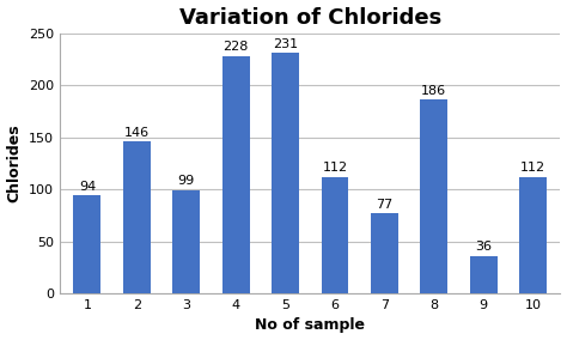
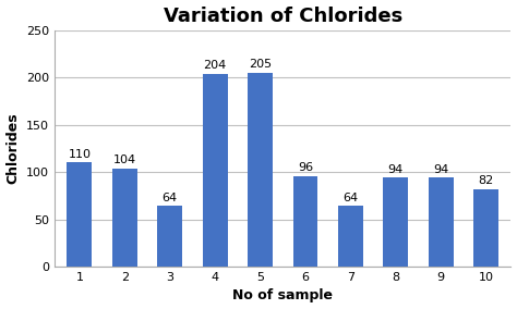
1: 94 -> 110
2: 146 -> 104
3: 99 -> 64
4: 228 -> 204
5: 231 -> 205
6: 112 -> 96
7: 77 -> 64
8: 186 -> 94
9: 36 -> 94
10: 112 -> 82
